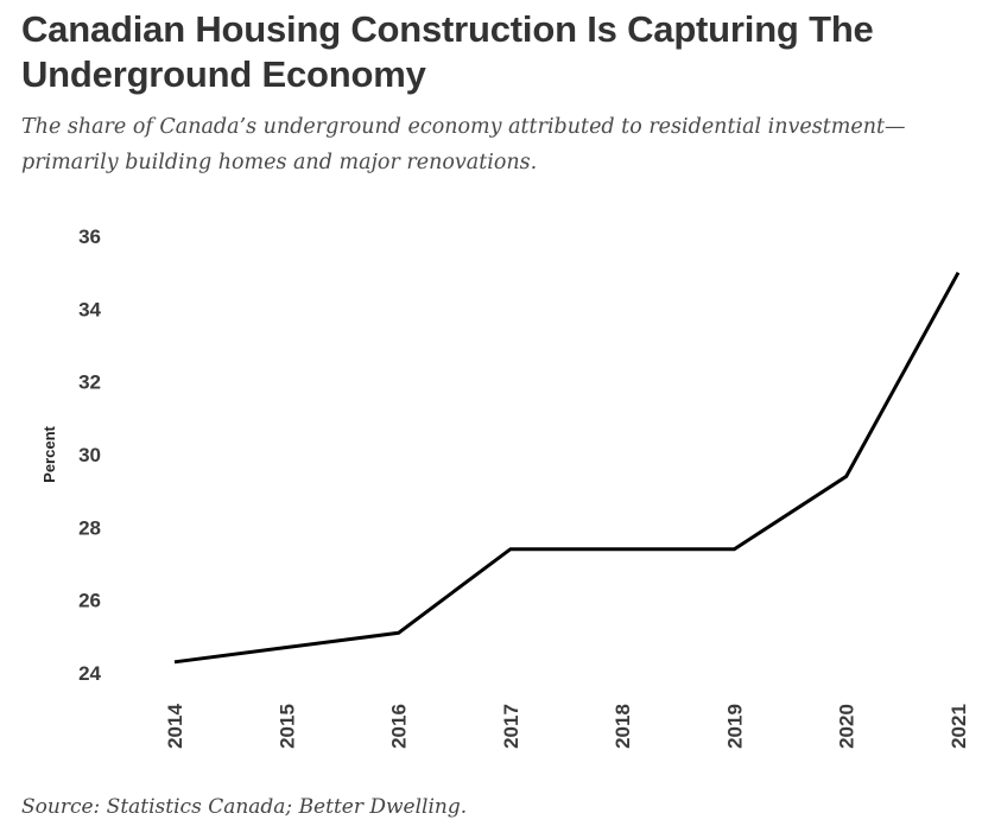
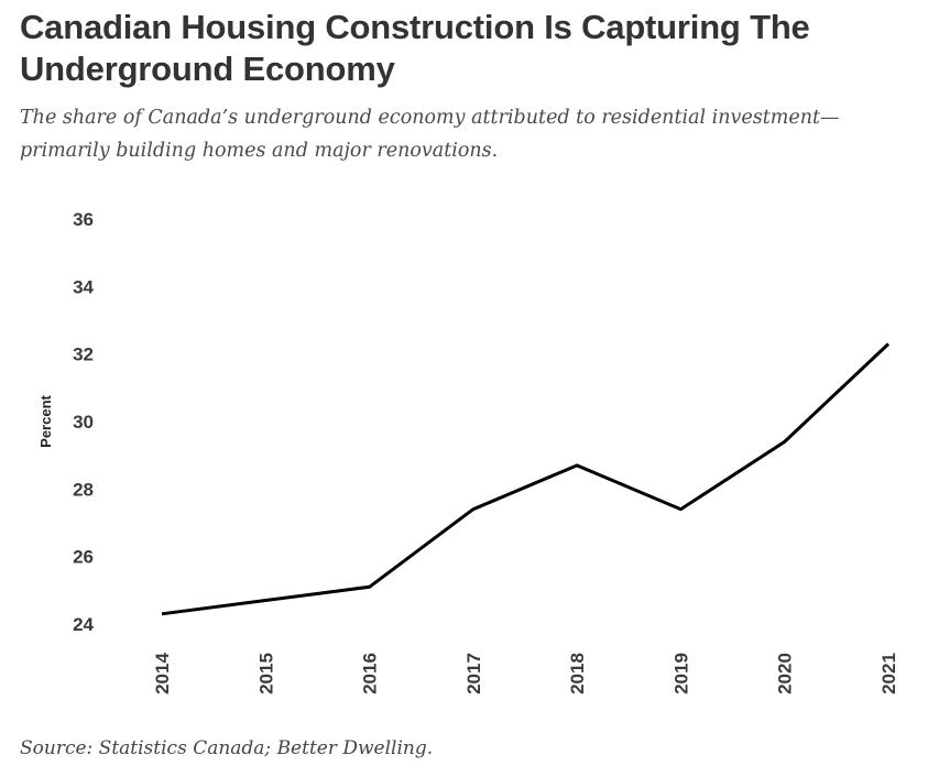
2018: 27.4 -> 28.7
2021: 35.0 -> 32.3
